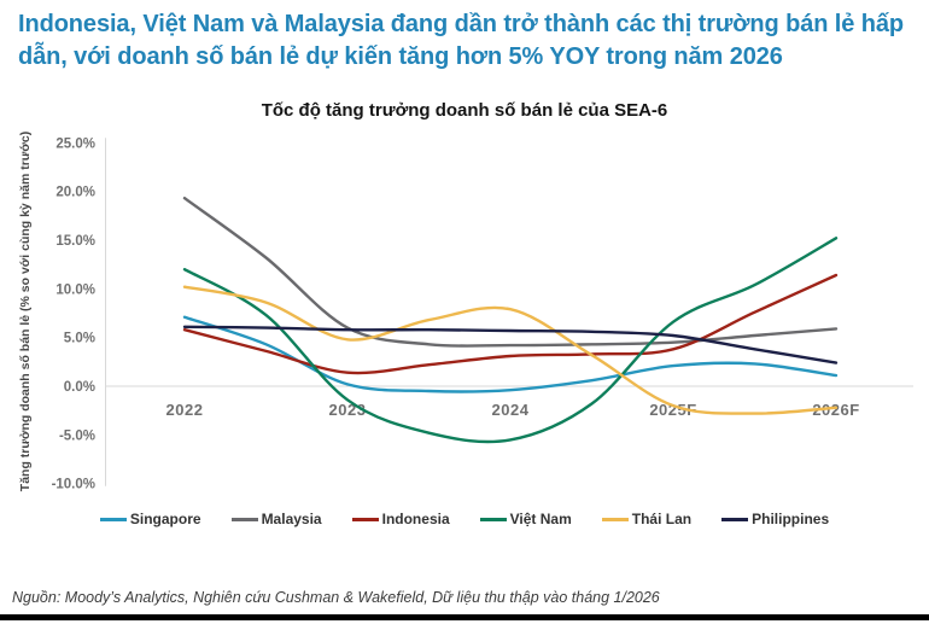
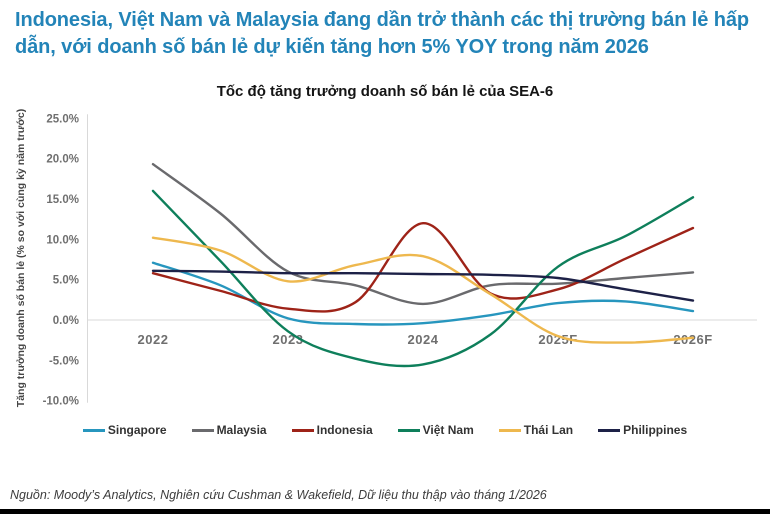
Việt Nam/2022: 12% -> 16%
Malaysia/2024: 4% -> 2%
Indonesia/2024: 3% -> 12%
